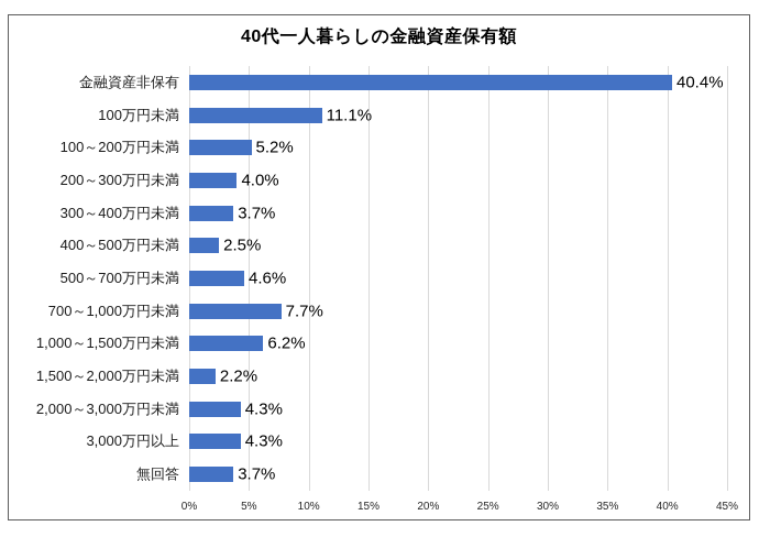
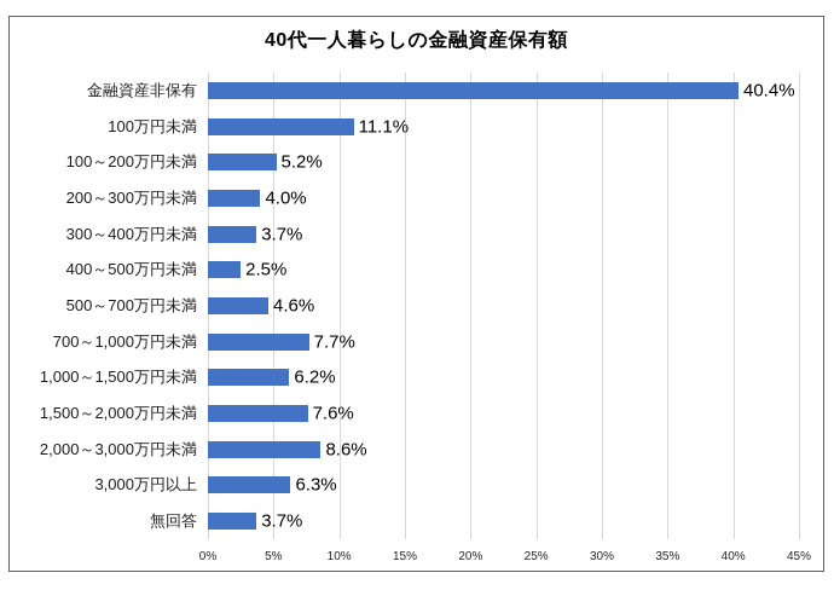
1,500～2,000万円未満: 2.2% -> 7.6%
2,000～3,000万円未満: 4.3% -> 8.6%
3,000万円以上: 4.3% -> 6.3%
